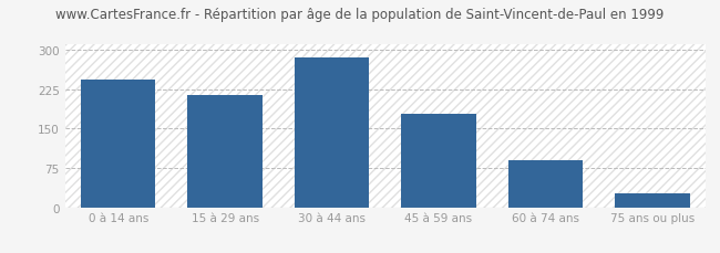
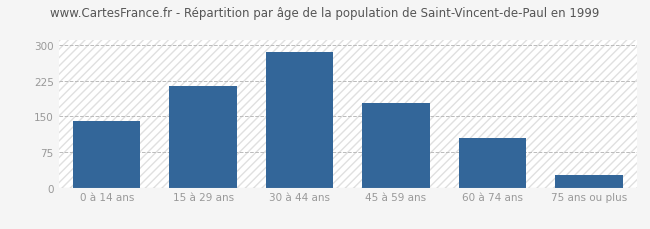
0 à 14 ans: 243 -> 140
60 à 74 ans: 90 -> 105
